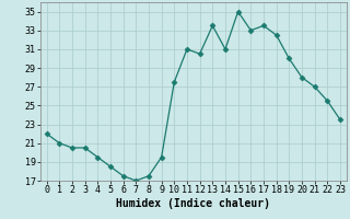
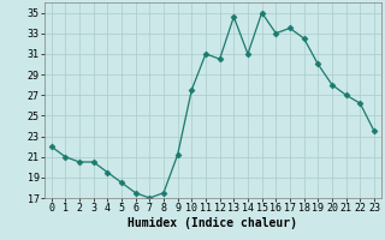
9: 19.5 -> 21.2
13: 33.5 -> 34.6
22: 25.5 -> 26.2
